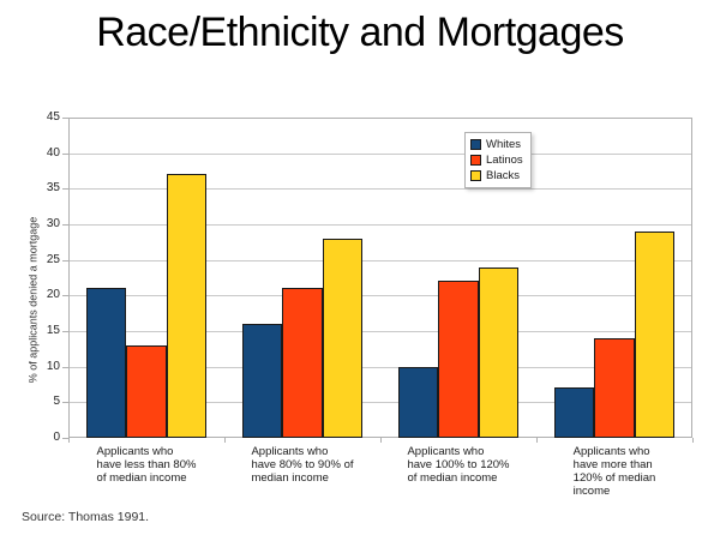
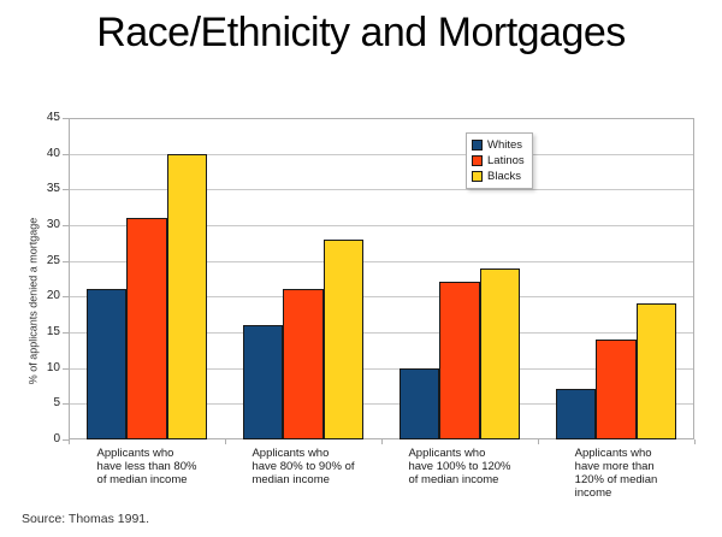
Latinos/Applicants who have less than 80% of median income: 13 -> 31
Blacks/Applicants who have less than 80% of median income: 37 -> 40
Blacks/Applicants who have more than 120% of median income: 29 -> 19
